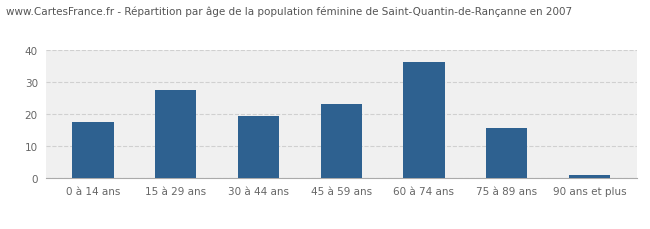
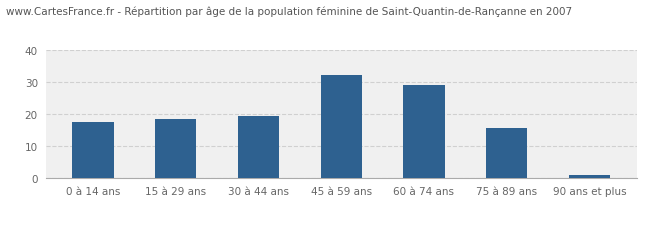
15 à 29 ans: 27.5 -> 18.5
45 à 59 ans: 23.0 -> 32.0
60 à 74 ans: 36.0 -> 29.0
